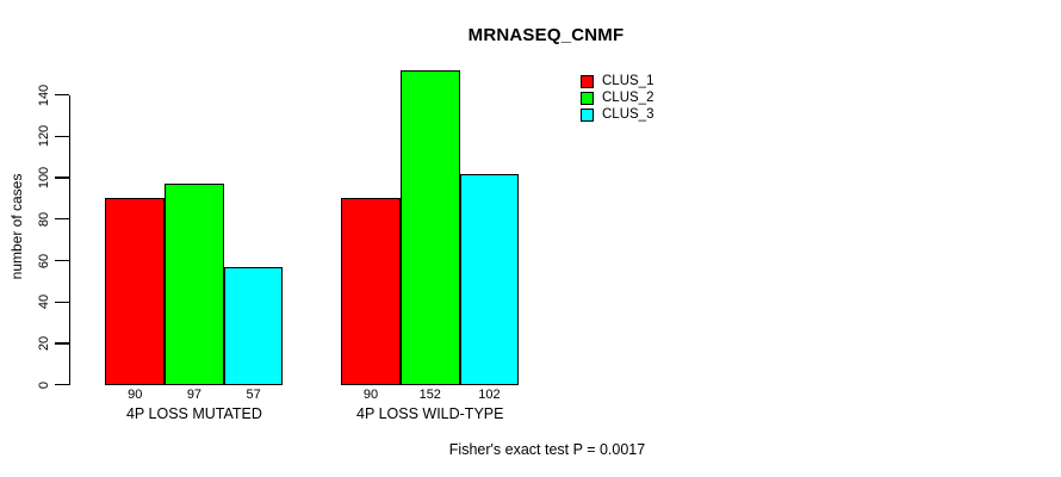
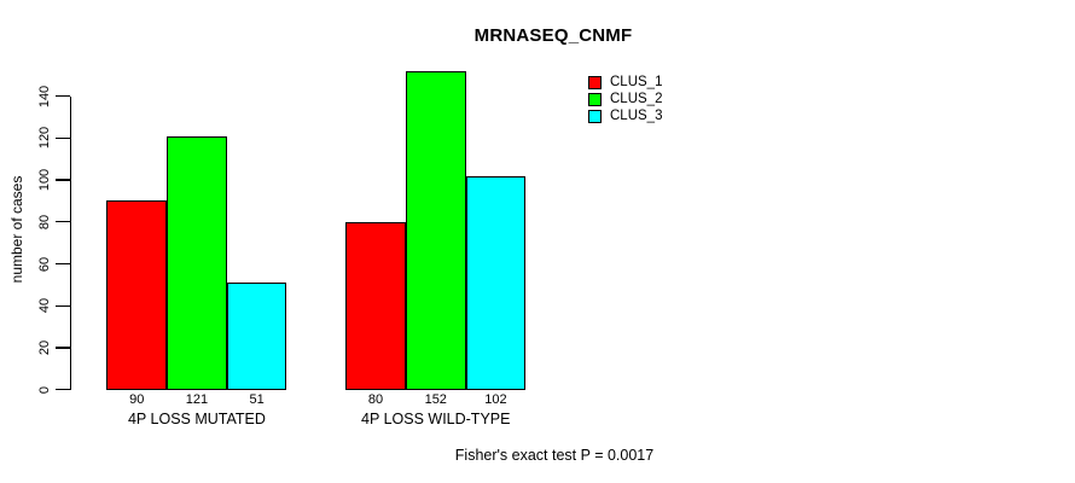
CLUS_2/4P LOSS MUTATED: 97 -> 121
CLUS_3/4P LOSS MUTATED: 57 -> 51
CLUS_1/4P LOSS WILD-TYPE: 90 -> 80
